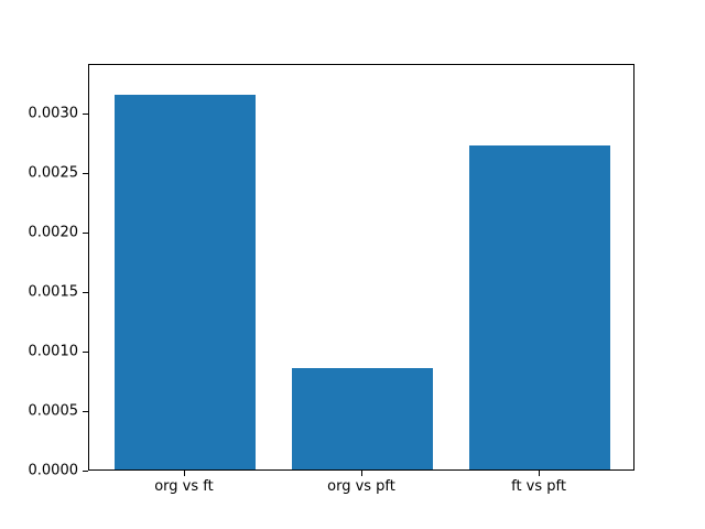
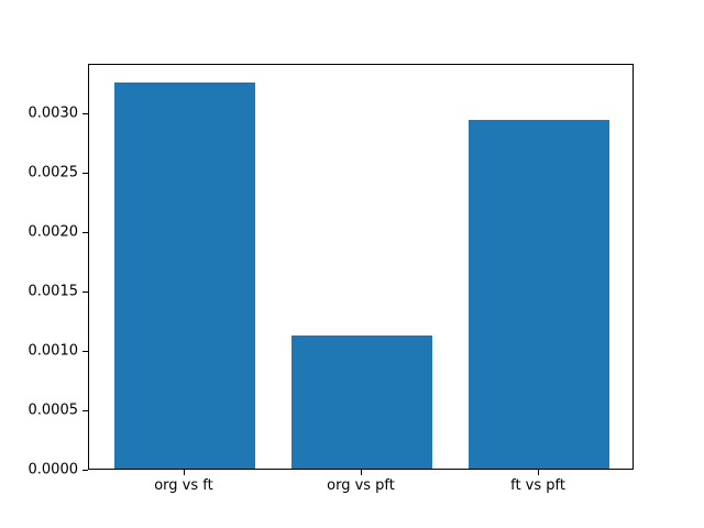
org vs ft: 0.00314 -> 0.00325
org vs pft: 0.00085 -> 0.00112
ft vs pft: 0.00272 -> 0.00293
